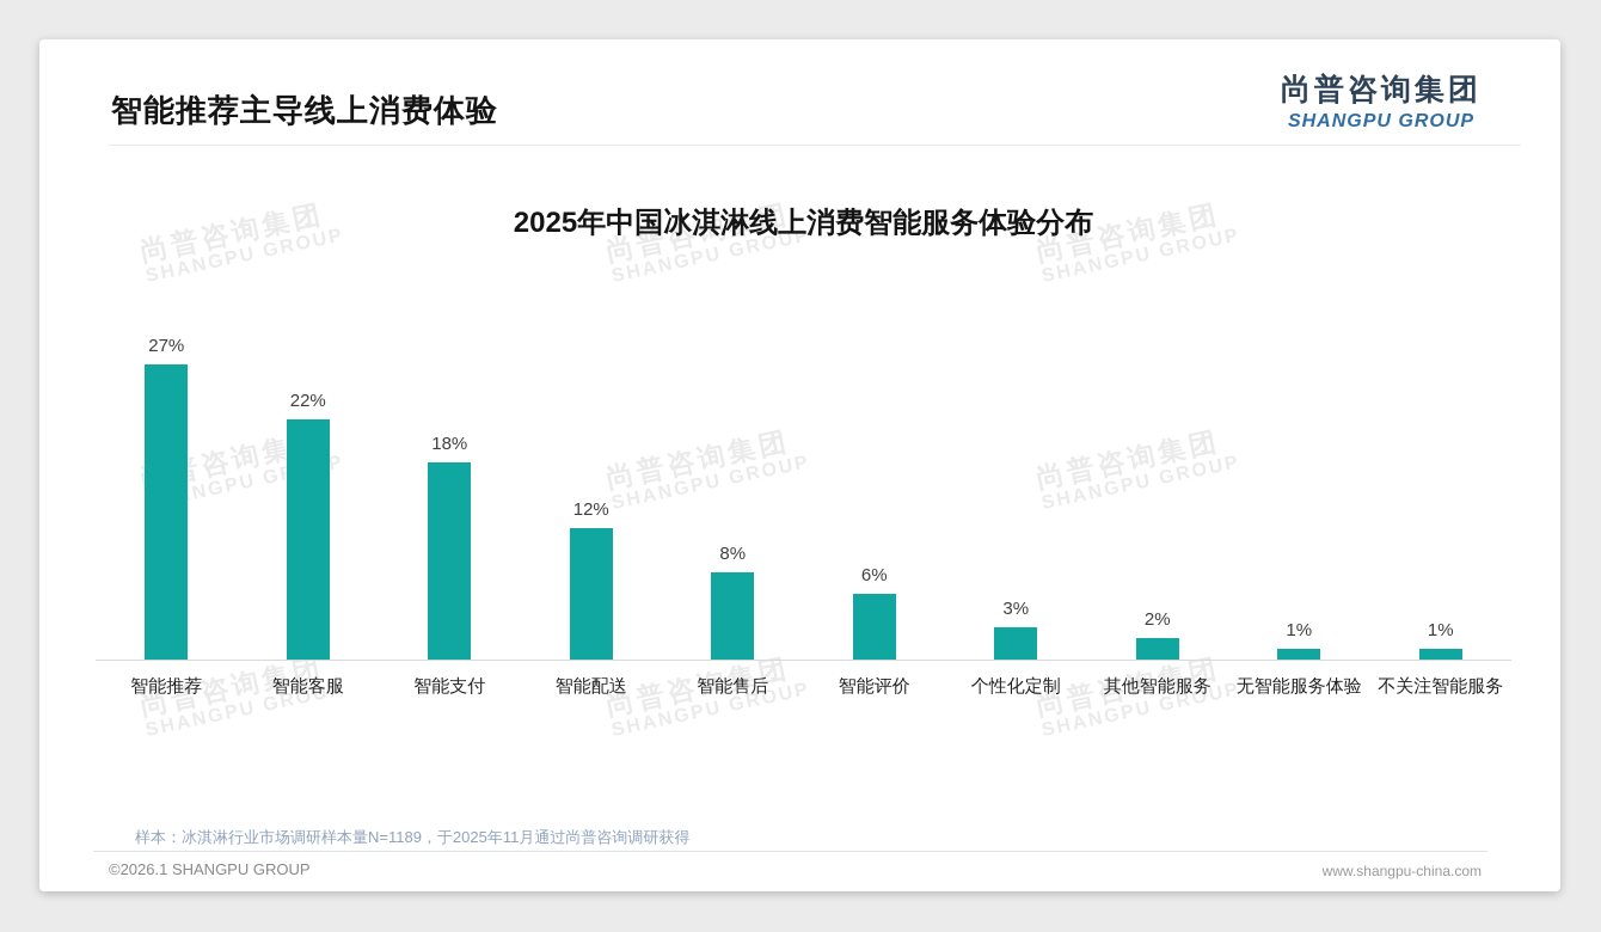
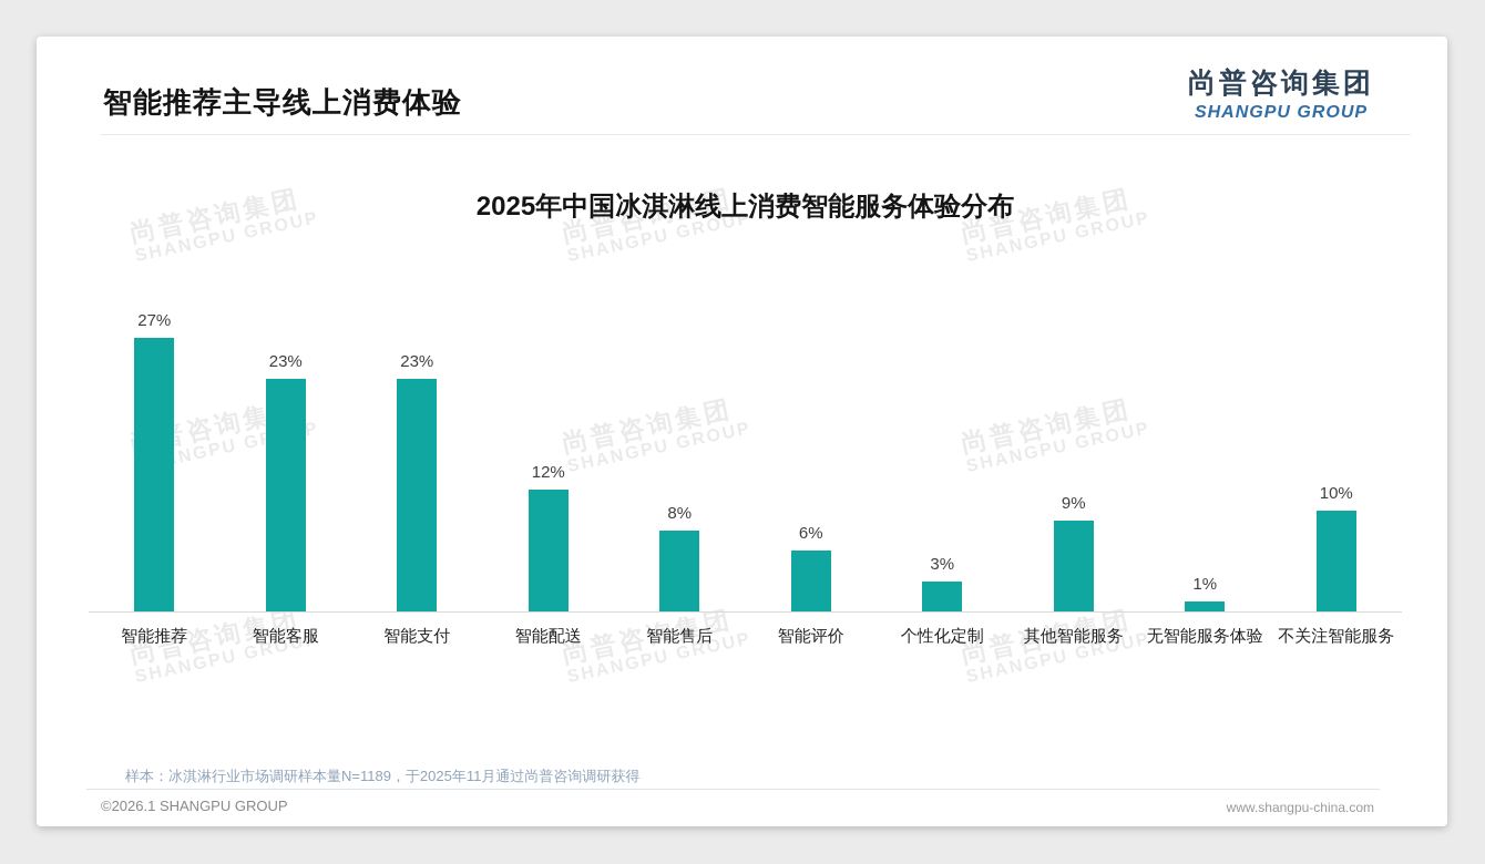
智能客服: 22% -> 23%
智能支付: 18% -> 23%
其他智能服务: 2% -> 9%
不关注智能服务: 1% -> 10%
